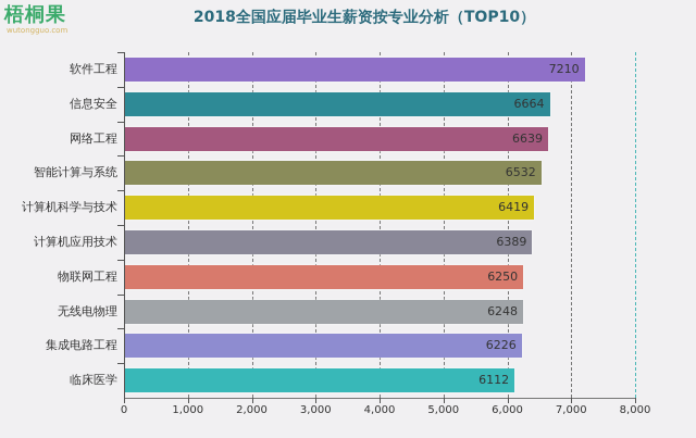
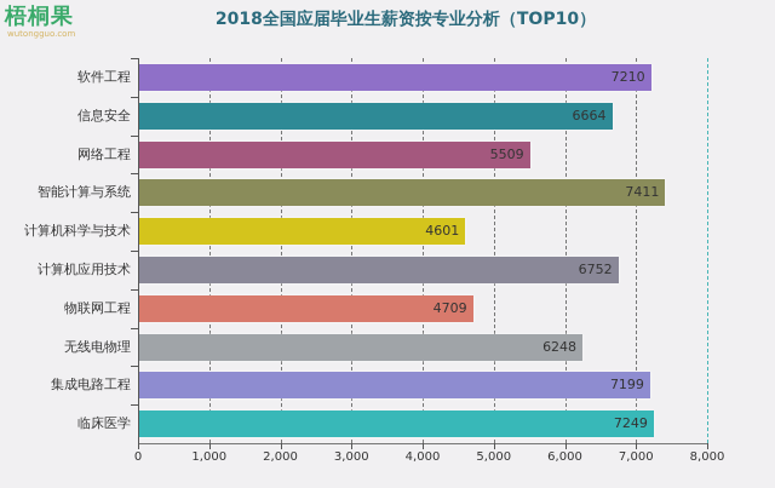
网络工程: 6639 -> 5509
智能计算与系统: 6532 -> 7411
计算机科学与技术: 6419 -> 4601
计算机应用技术: 6389 -> 6752
物联网工程: 6250 -> 4709
集成电路工程: 6226 -> 7199
临床医学: 6112 -> 7249
